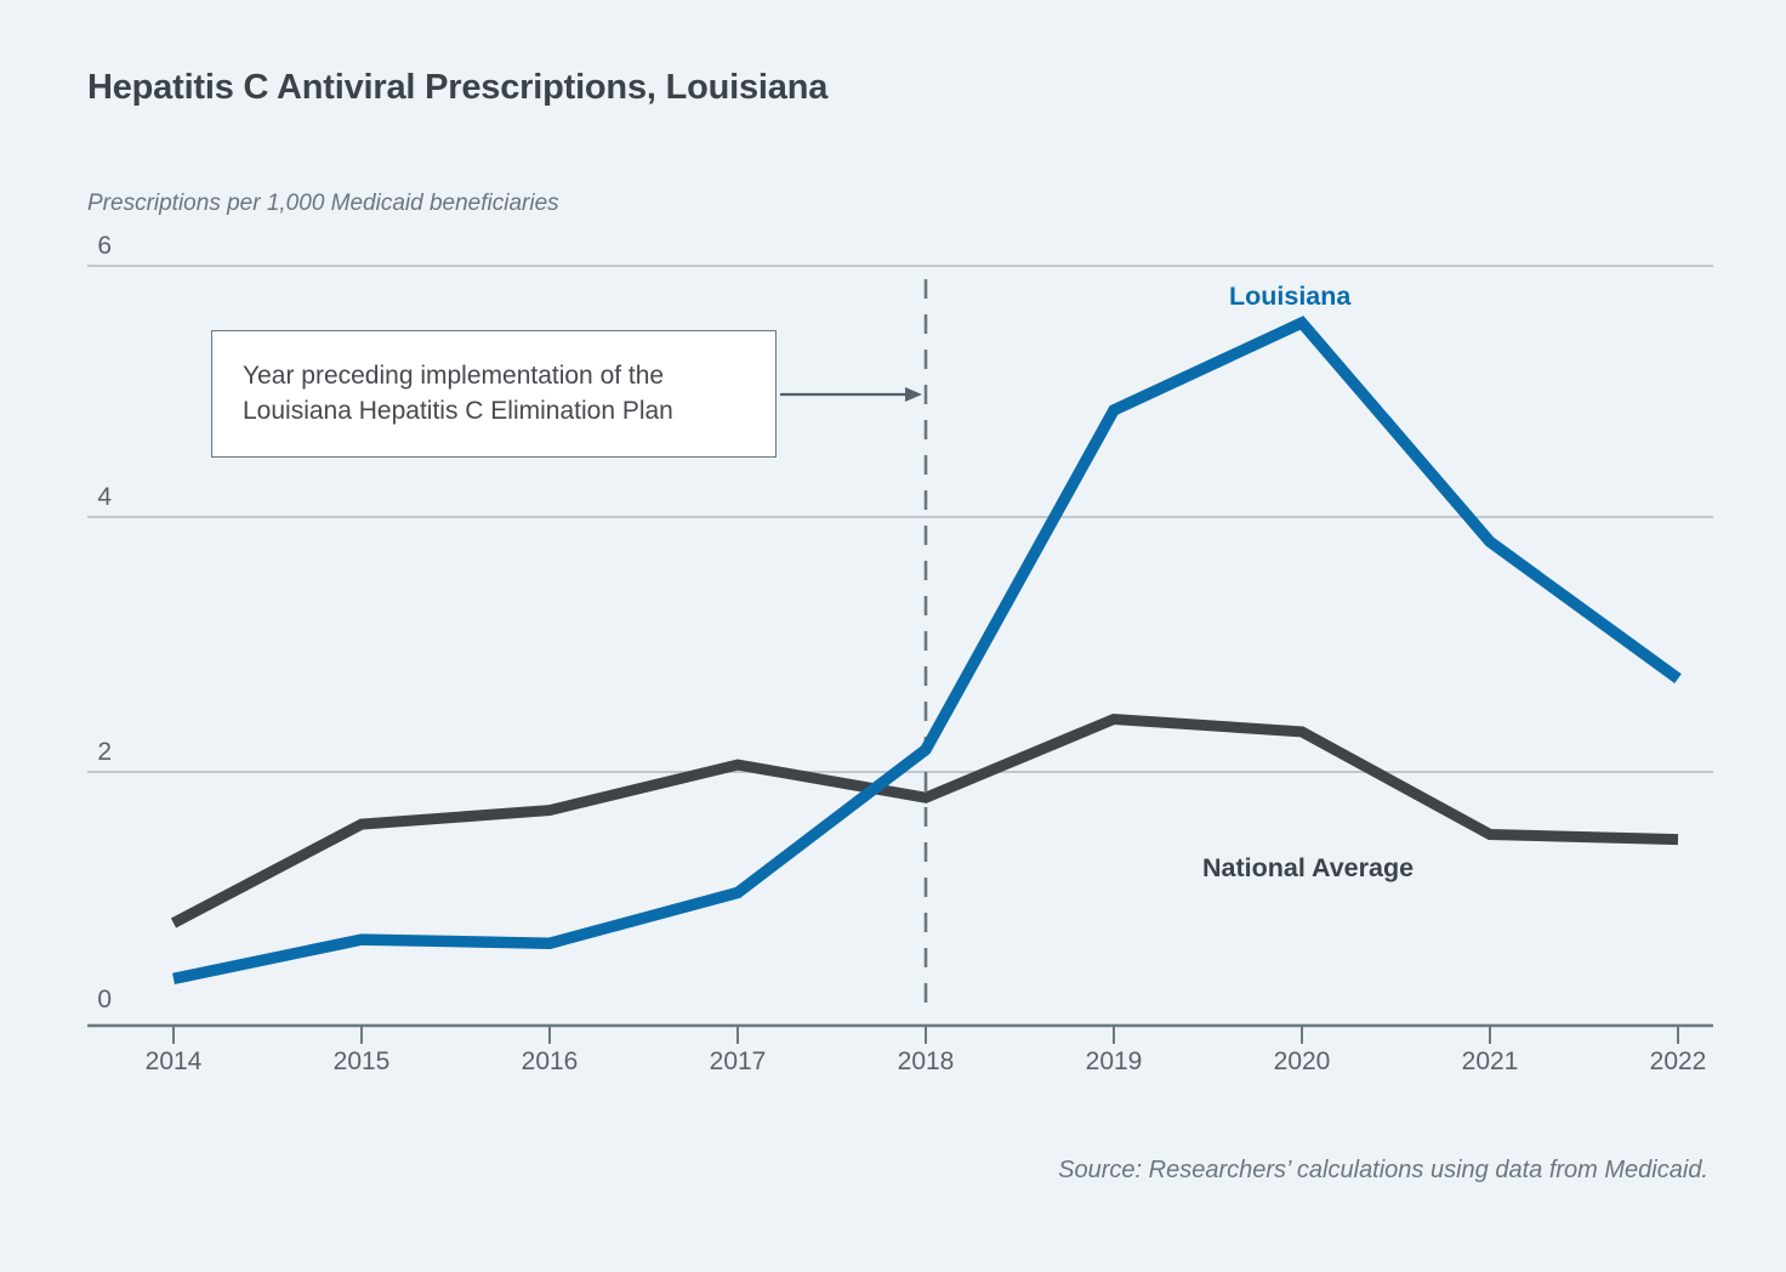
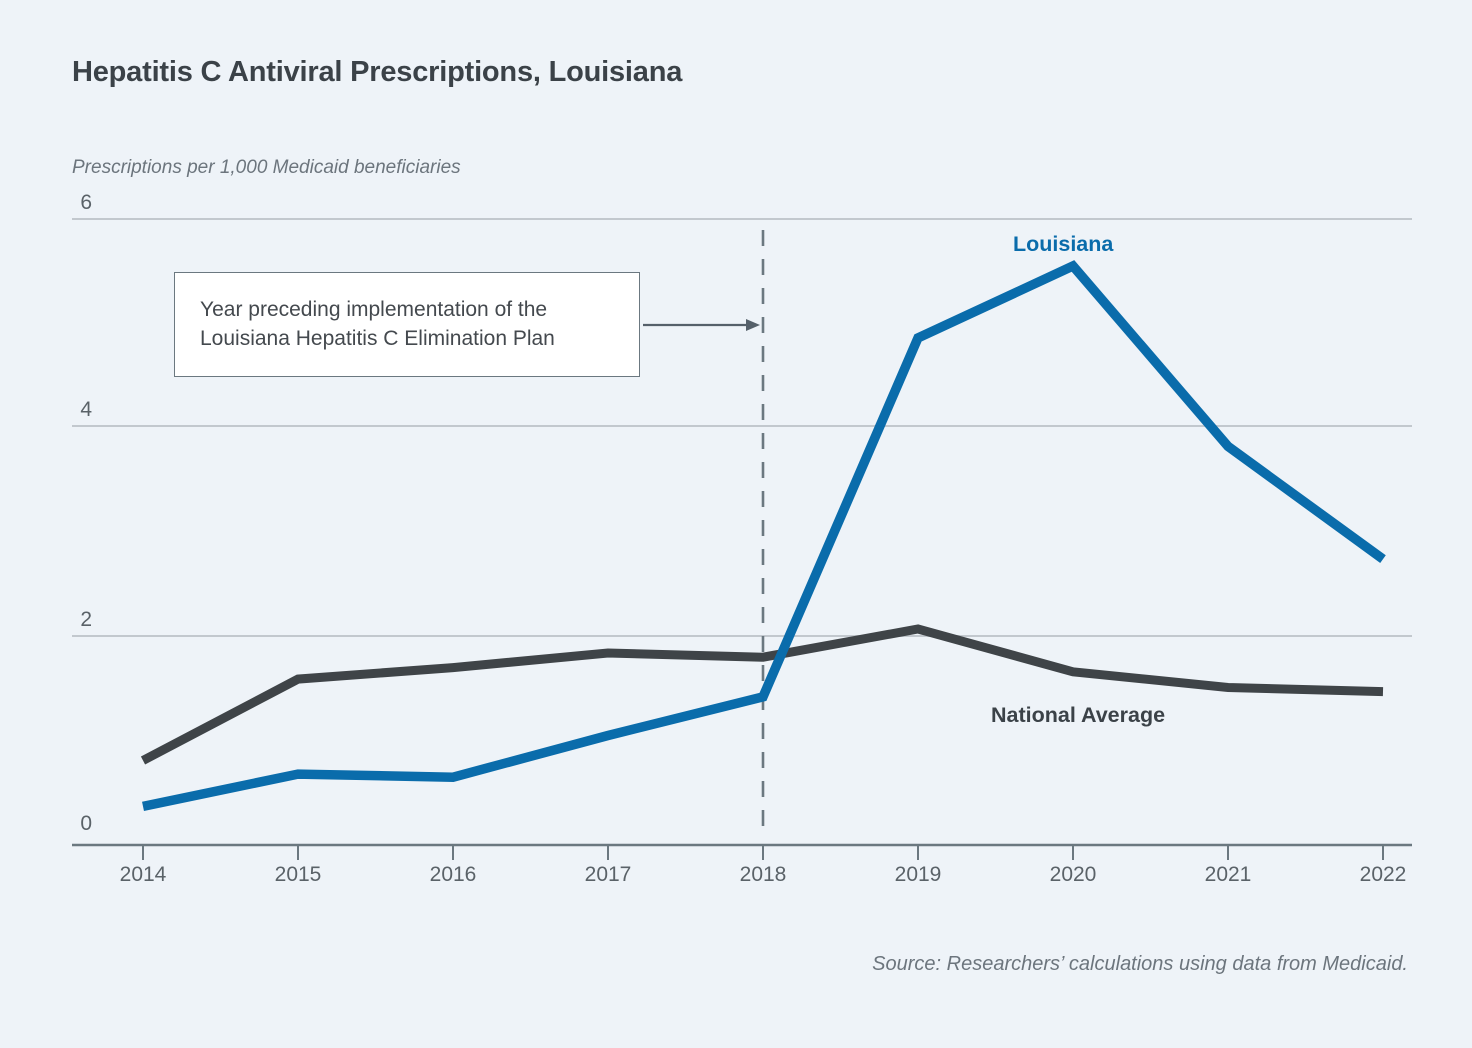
National Average/2017: 2.06 -> 1.84
Louisiana/2018: 2.18 -> 1.42
National Average/2019: 2.42 -> 2.07
National Average/2020: 2.32 -> 1.66
